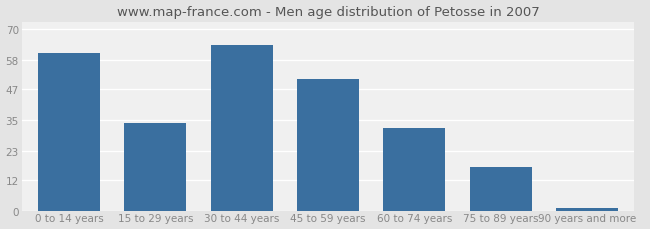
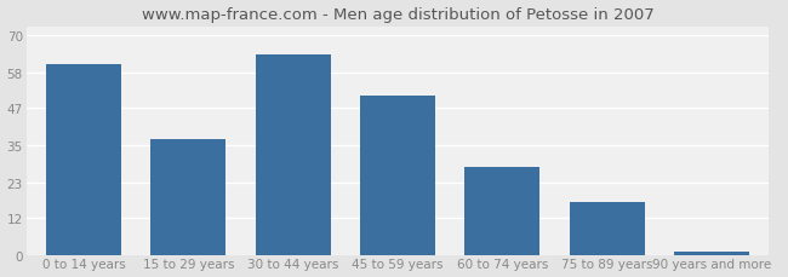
15 to 29 years: 34 -> 37
60 to 74 years: 32 -> 28
